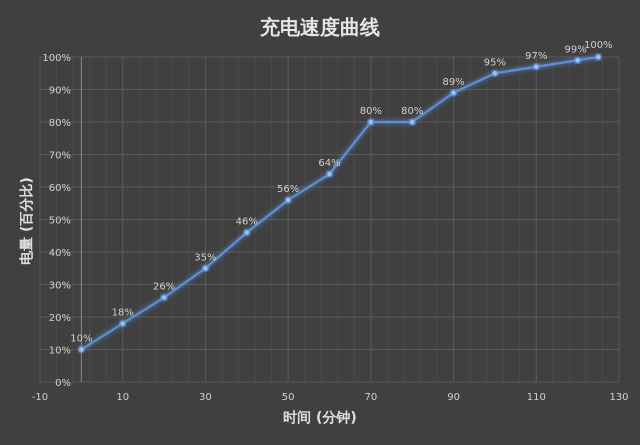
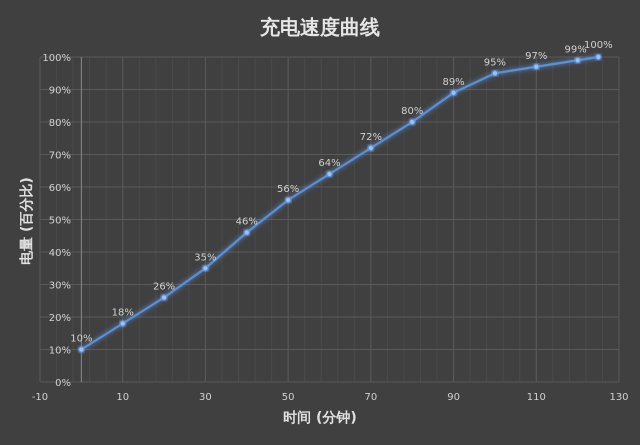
70: 80% -> 72%
